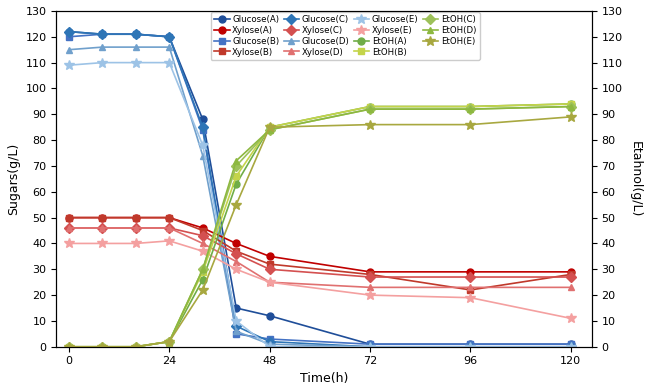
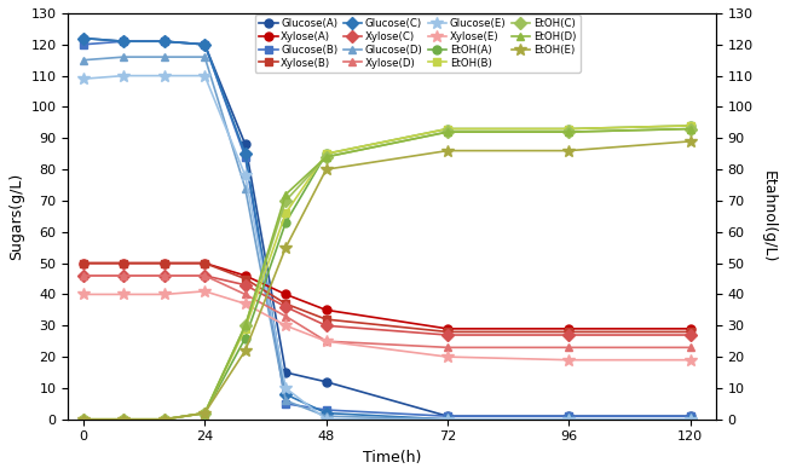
EtOH(E)/48: 85 -> 80
Xylose(B)/96: 22 -> 28
Xylose(E)/120: 11 -> 19
